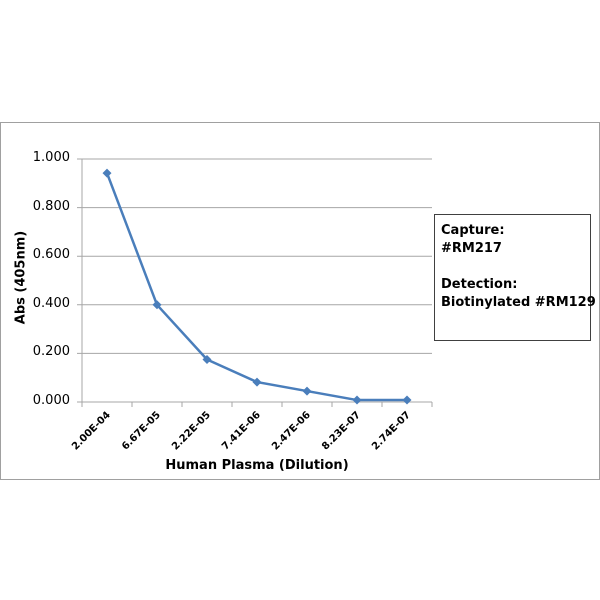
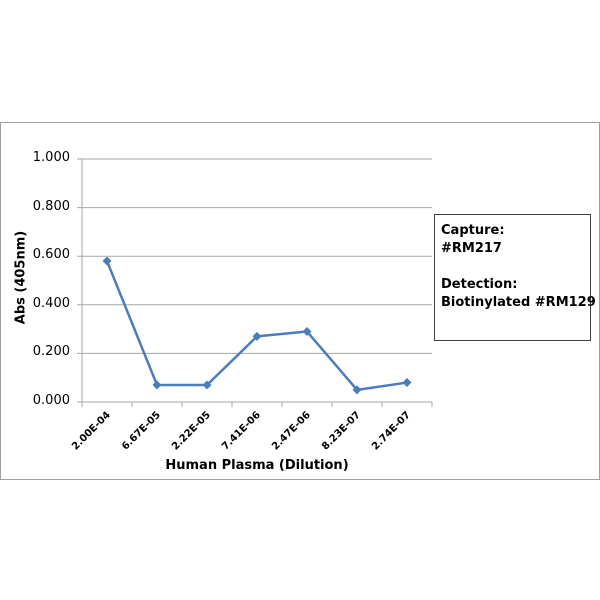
2.00E-04: 0.94 -> 0.58
6.67E-05: 0.40 -> 0.07
2.22E-05: 0.17 -> 0.07
7.41E-06: 0.08 -> 0.27
2.47E-06: 0.04 -> 0.29
8.23E-07: 0.01 -> 0.05
2.74E-07: 0.01 -> 0.08
